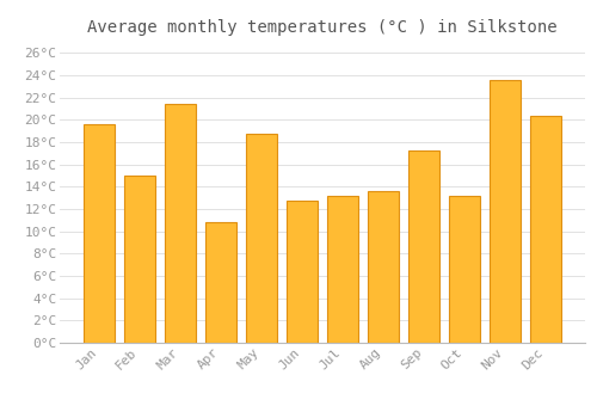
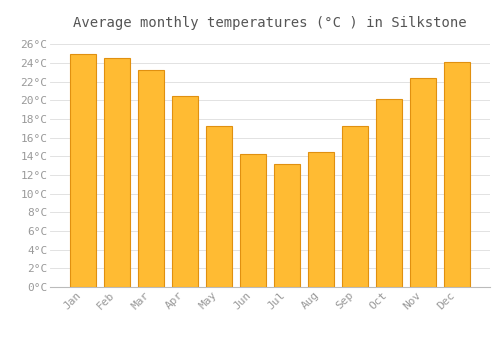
Jan: 19.6°C -> 25.0°C
Feb: 15.0°C -> 24.5°C
Mar: 21.4°C -> 23.2°C
Apr: 10.8°C -> 20.5°C
May: 18.8°C -> 17.2°C
Jun: 12.8°C -> 14.3°C
Aug: 13.6°C -> 14.5°C
Oct: 13.2°C -> 20.1°C
Nov: 23.6°C -> 22.4°C
Dec: 20.4°C -> 24.1°C
